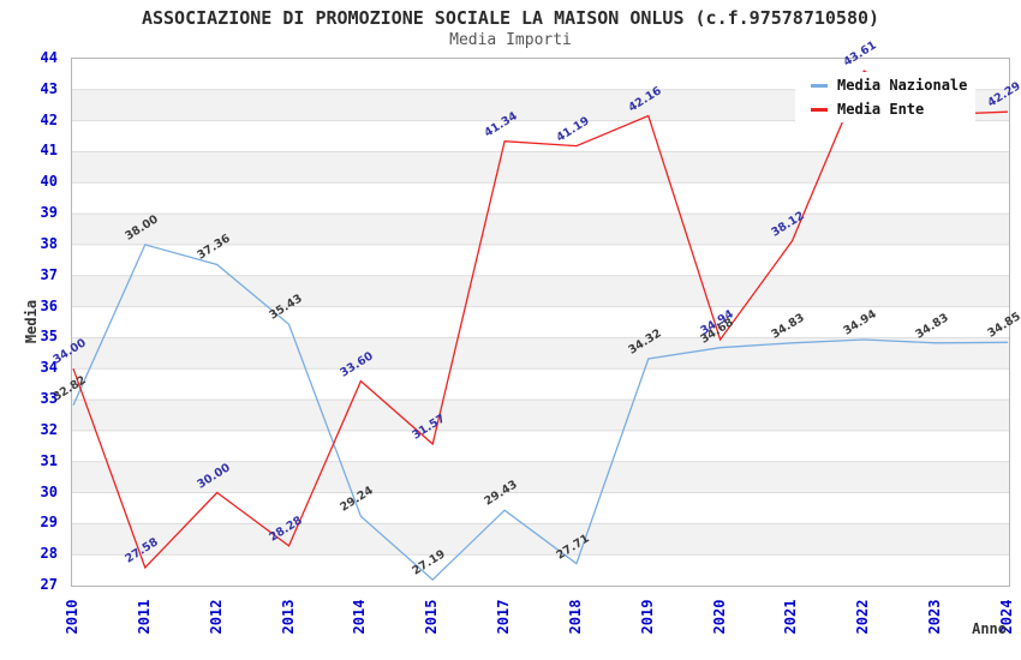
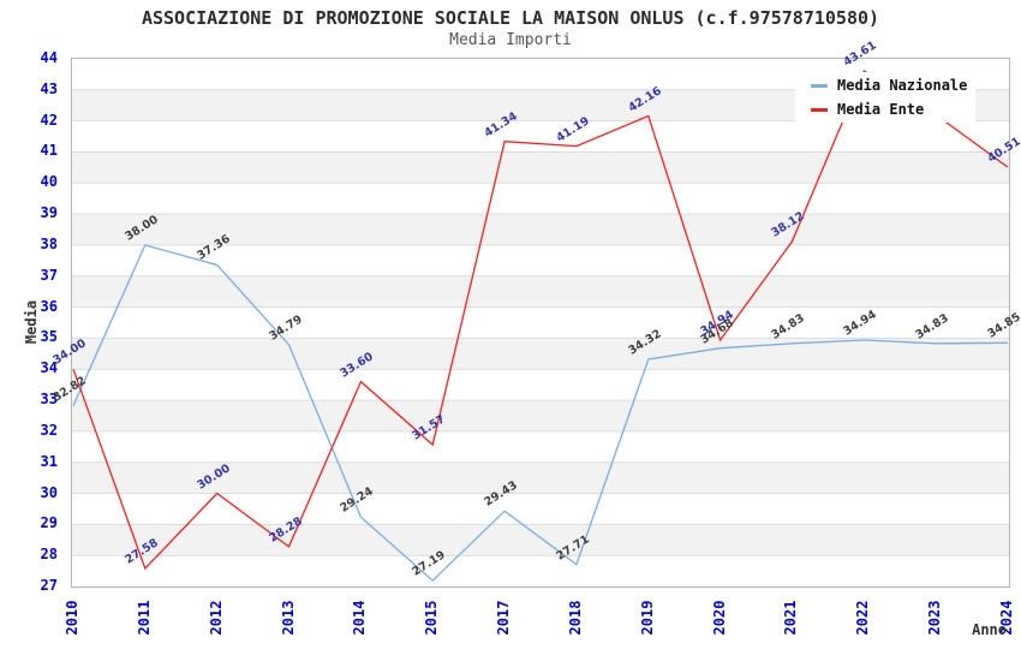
Media Nazionale/2013: 35.43 -> 34.79
Media Ente/2024: 42.29 -> 40.51
